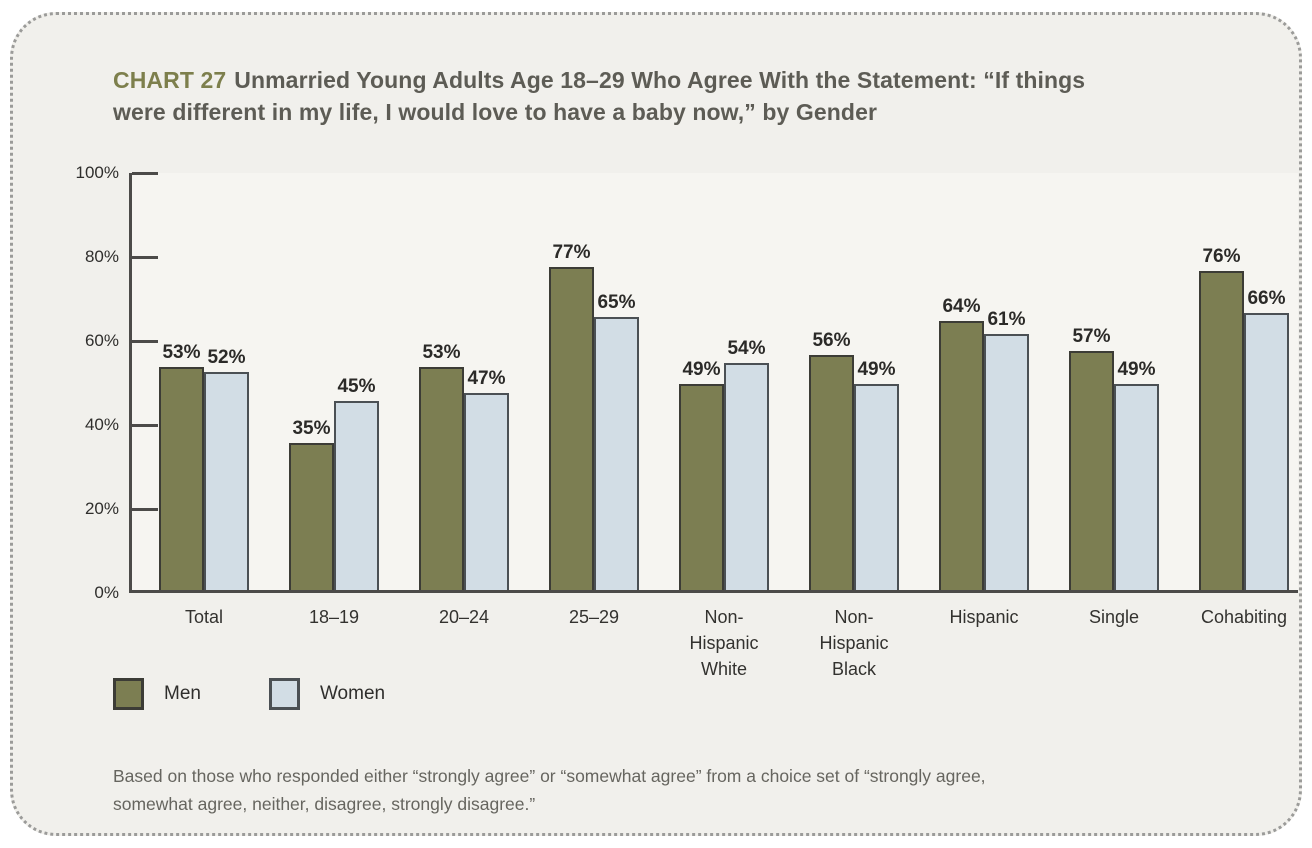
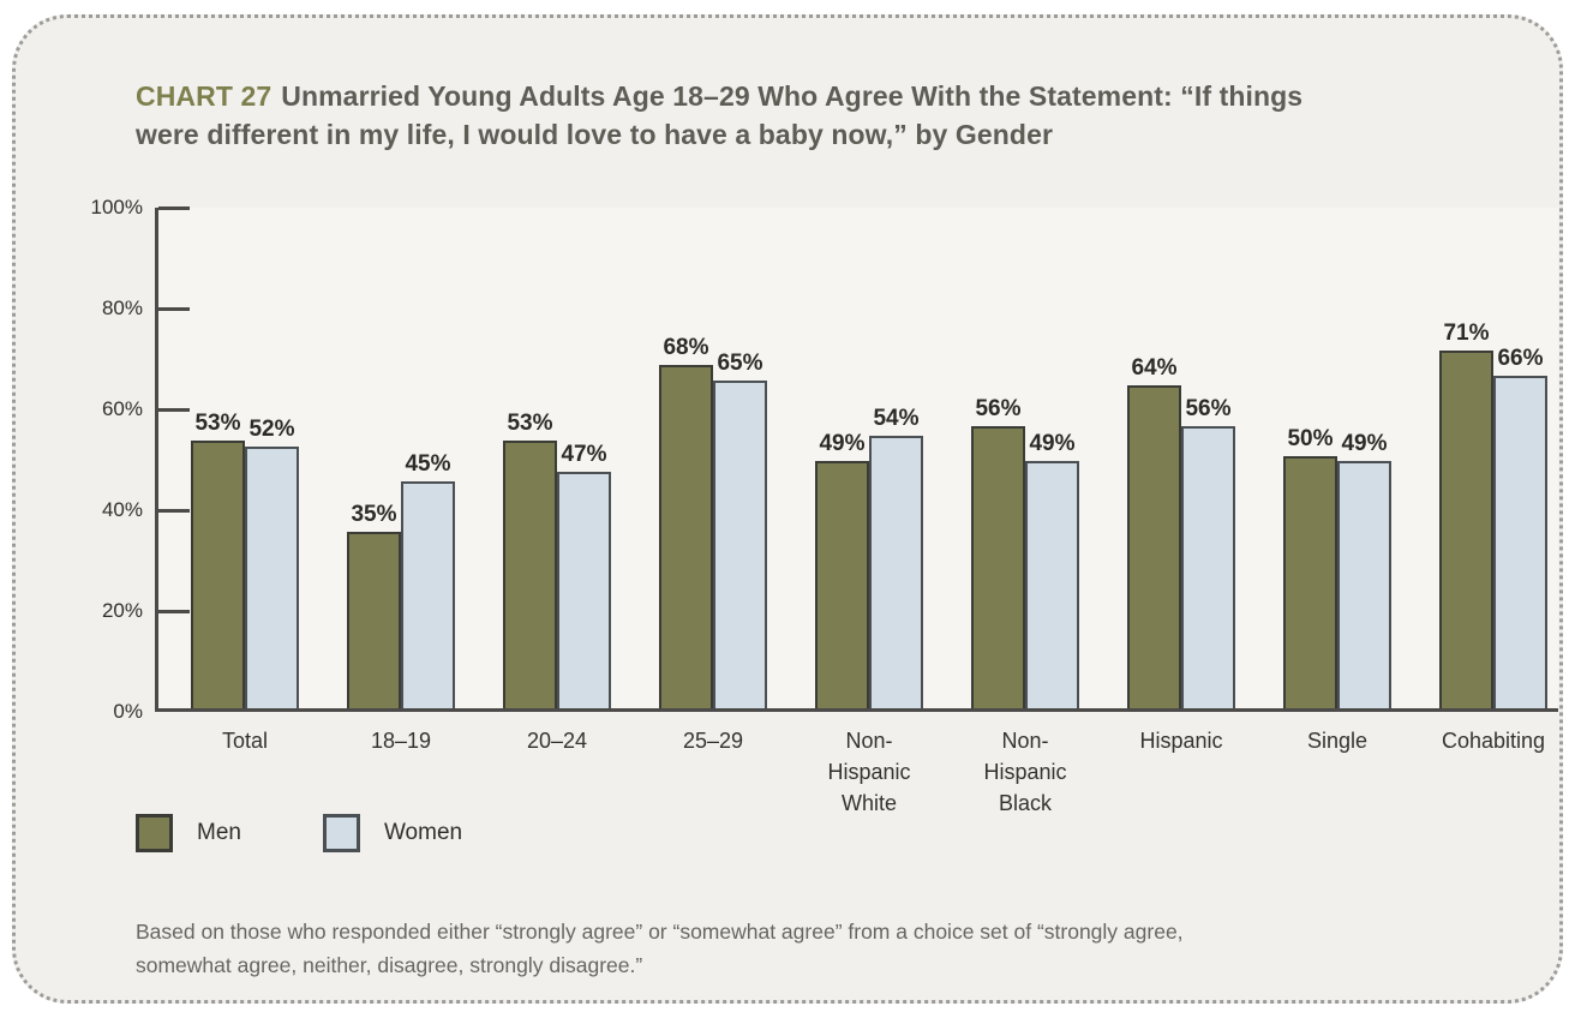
Men/25–29: 77% -> 68%
Women/Hispanic: 61% -> 56%
Men/Single: 57% -> 50%
Men/Cohabiting: 76% -> 71%
